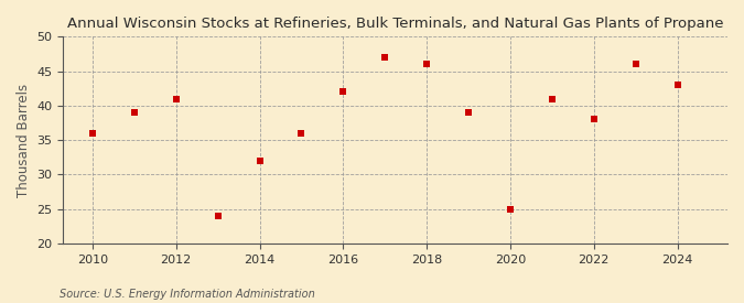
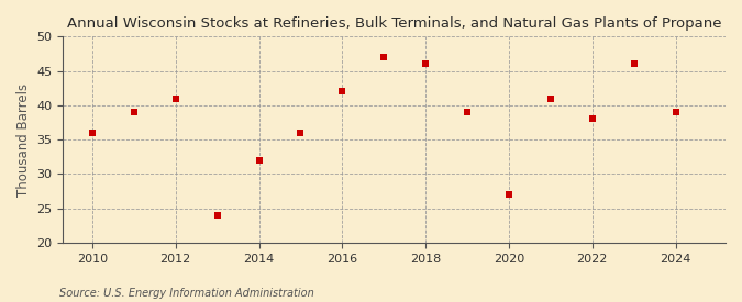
2020: 25 -> 27
2024: 43 -> 39
